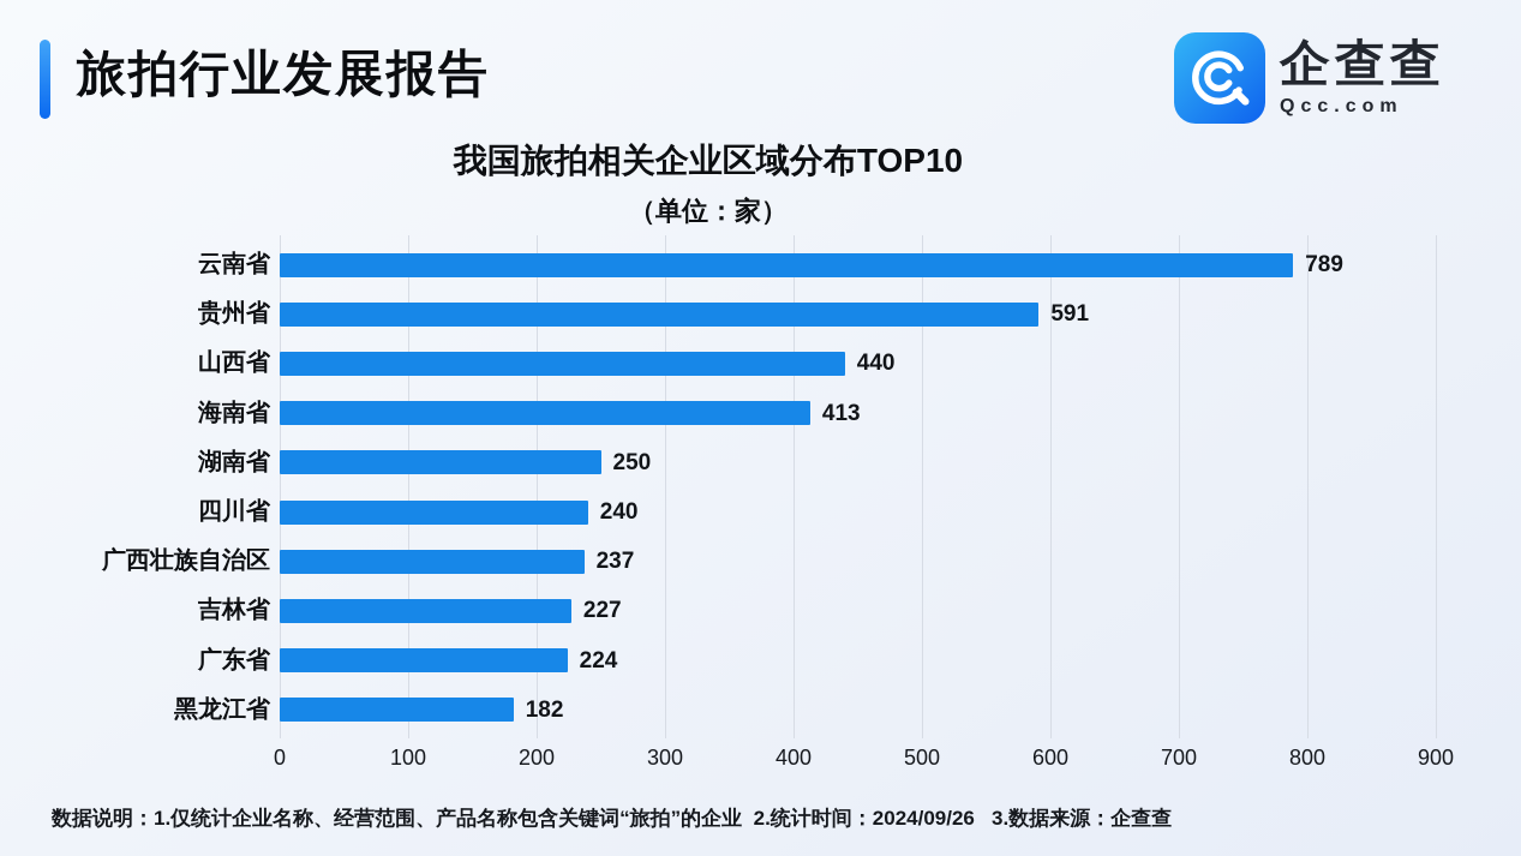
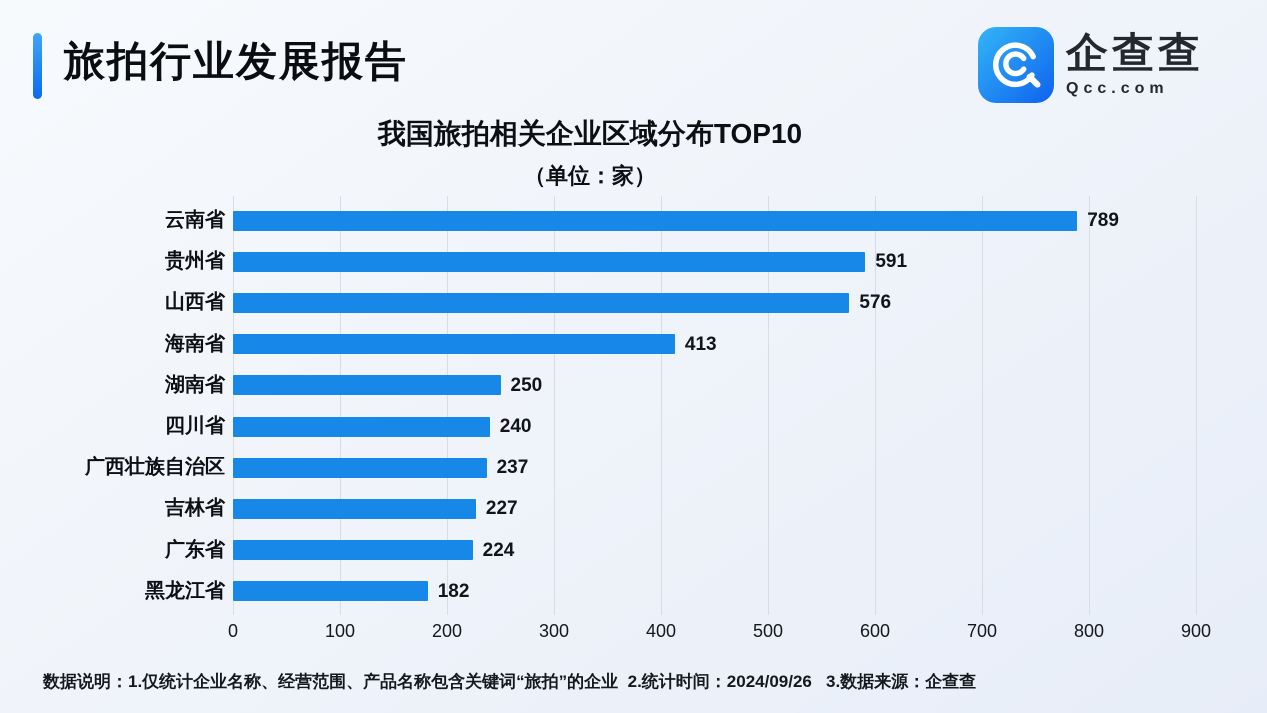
山西省: 440 -> 576
